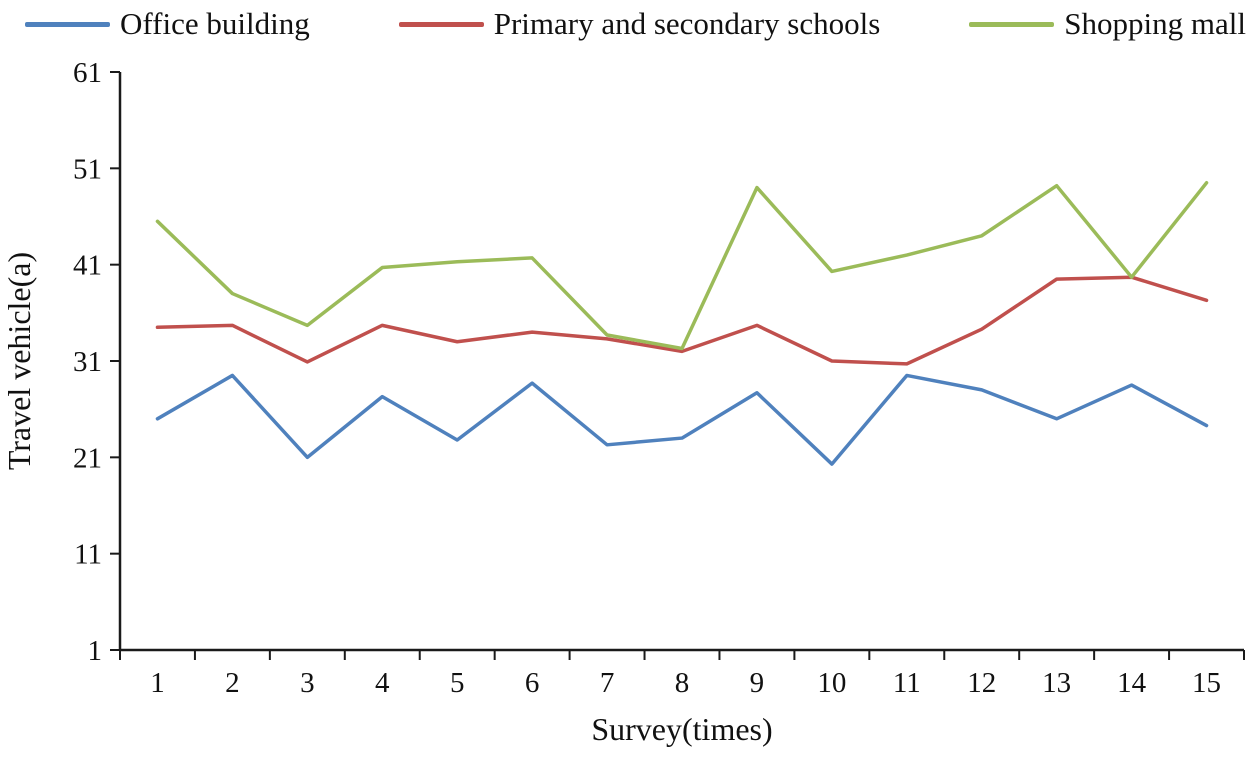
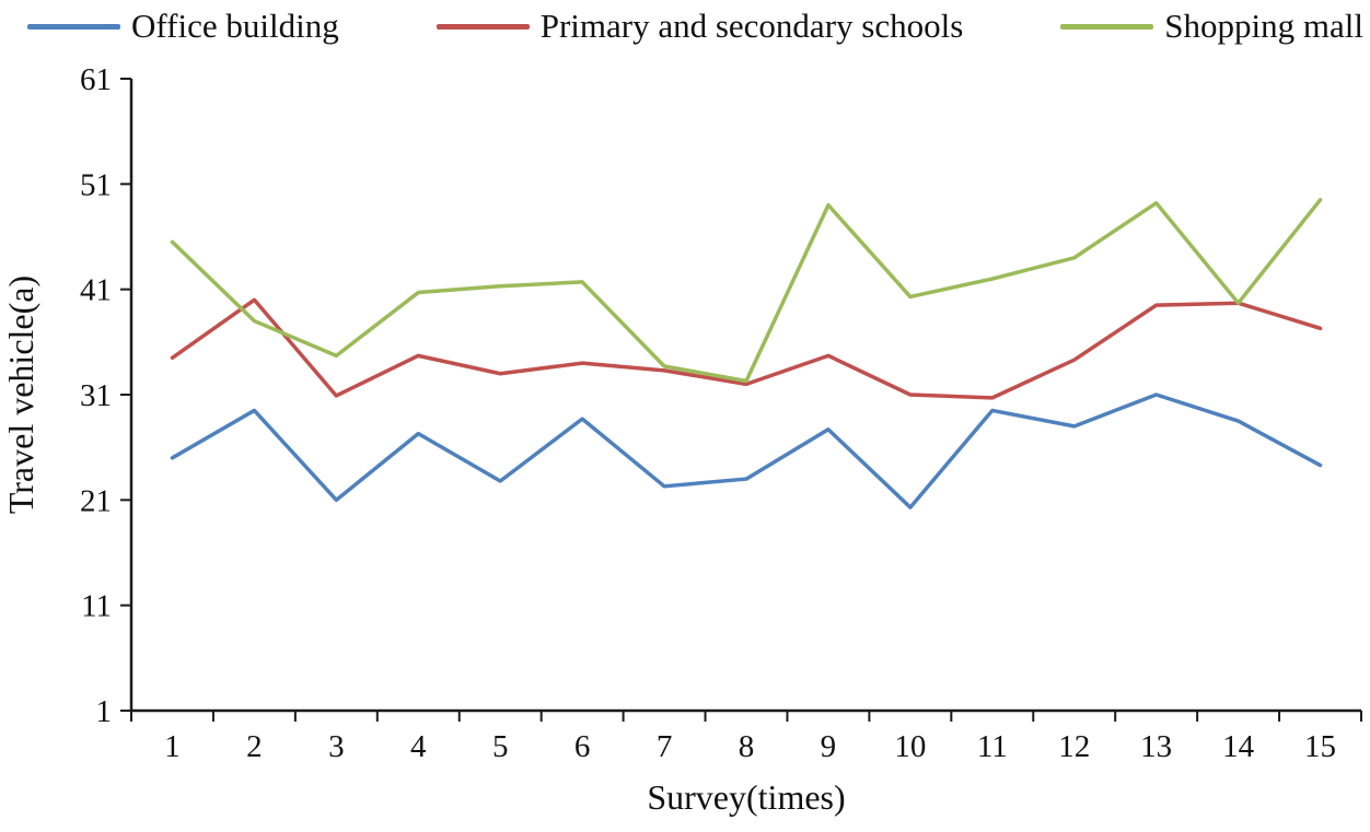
Primary and secondary schools/2: 35 -> 40
Office building/13: 25 -> 31
